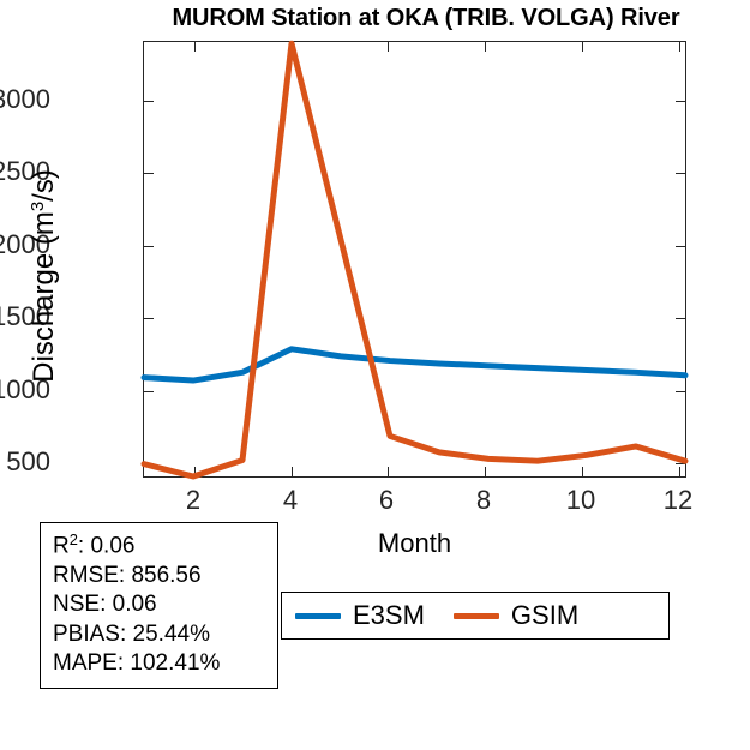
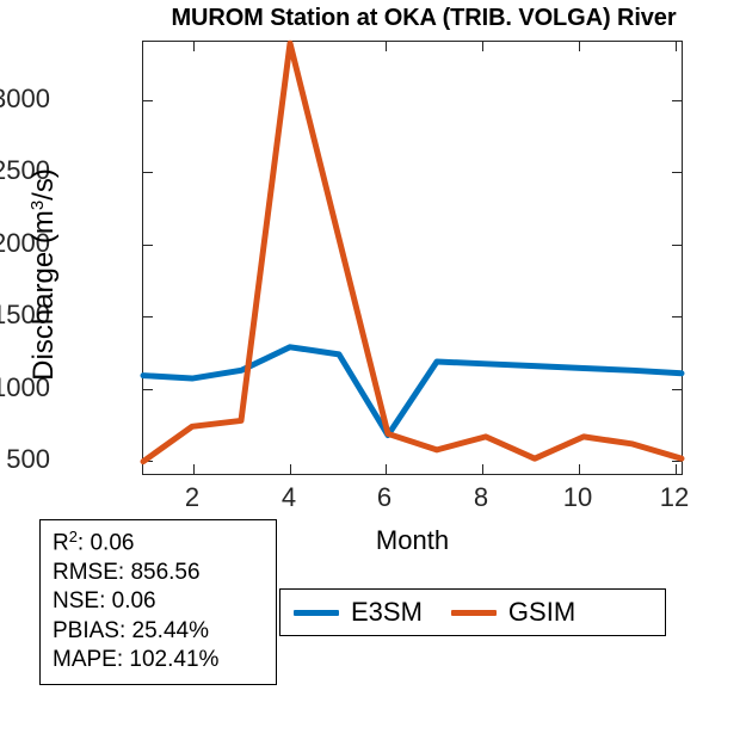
GSIM/2: 420 -> 740
GSIM/3: 520 -> 780
E3SM/6: 1200 -> 680
GSIM/8: 540 -> 670
GSIM/10: 560 -> 670
